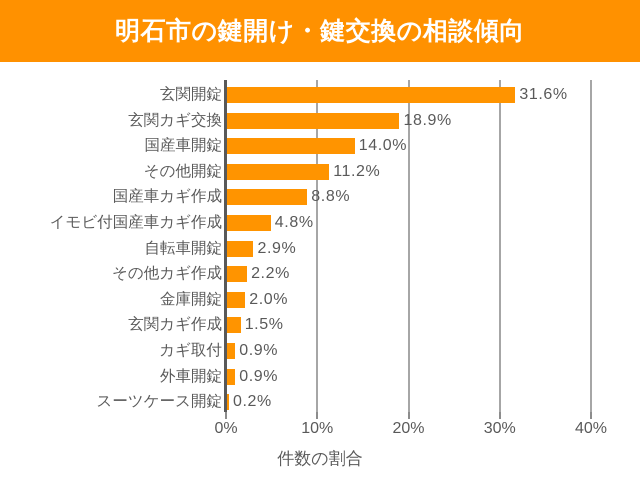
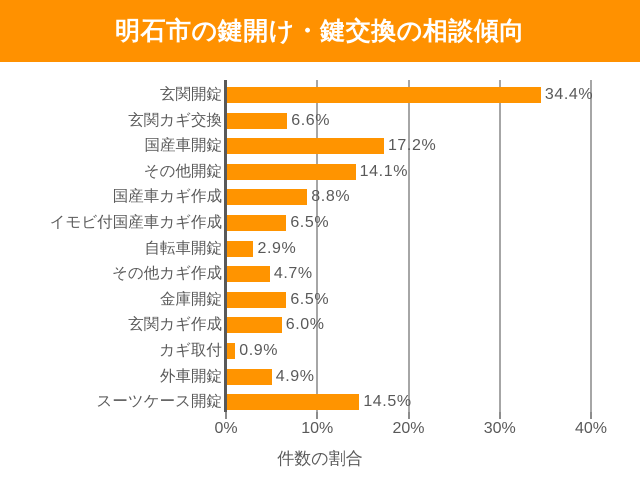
玄関開錠: 31.6% -> 34.4%
玄関カギ交換: 18.9% -> 6.6%
国産車開錠: 14.0% -> 17.2%
その他開錠: 11.2% -> 14.1%
イモビ付国産車カギ作成: 4.8% -> 6.5%
その他カギ作成: 2.2% -> 4.7%
金庫開錠: 2.0% -> 6.5%
玄関カギ作成: 1.5% -> 6.0%
外車開錠: 0.9% -> 4.9%
スーツケース開錠: 0.2% -> 14.5%
